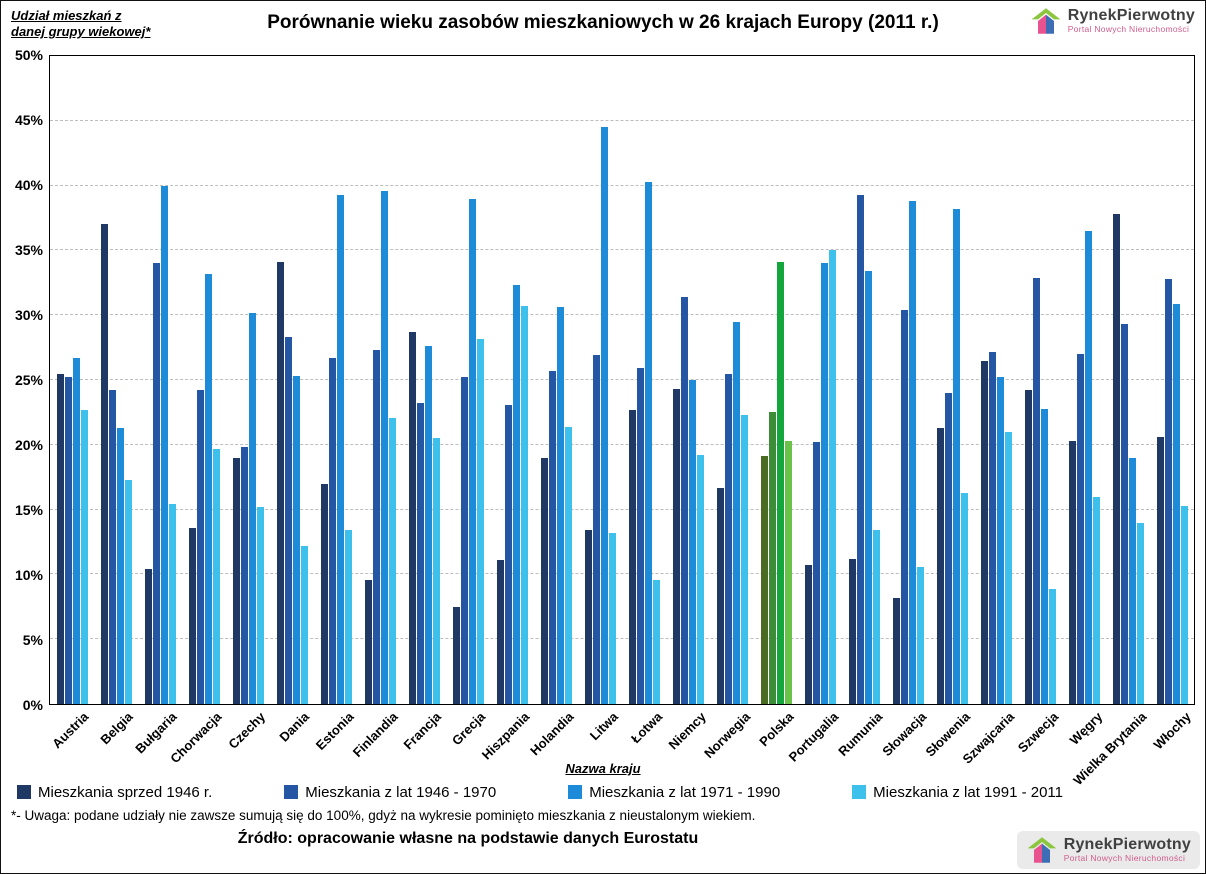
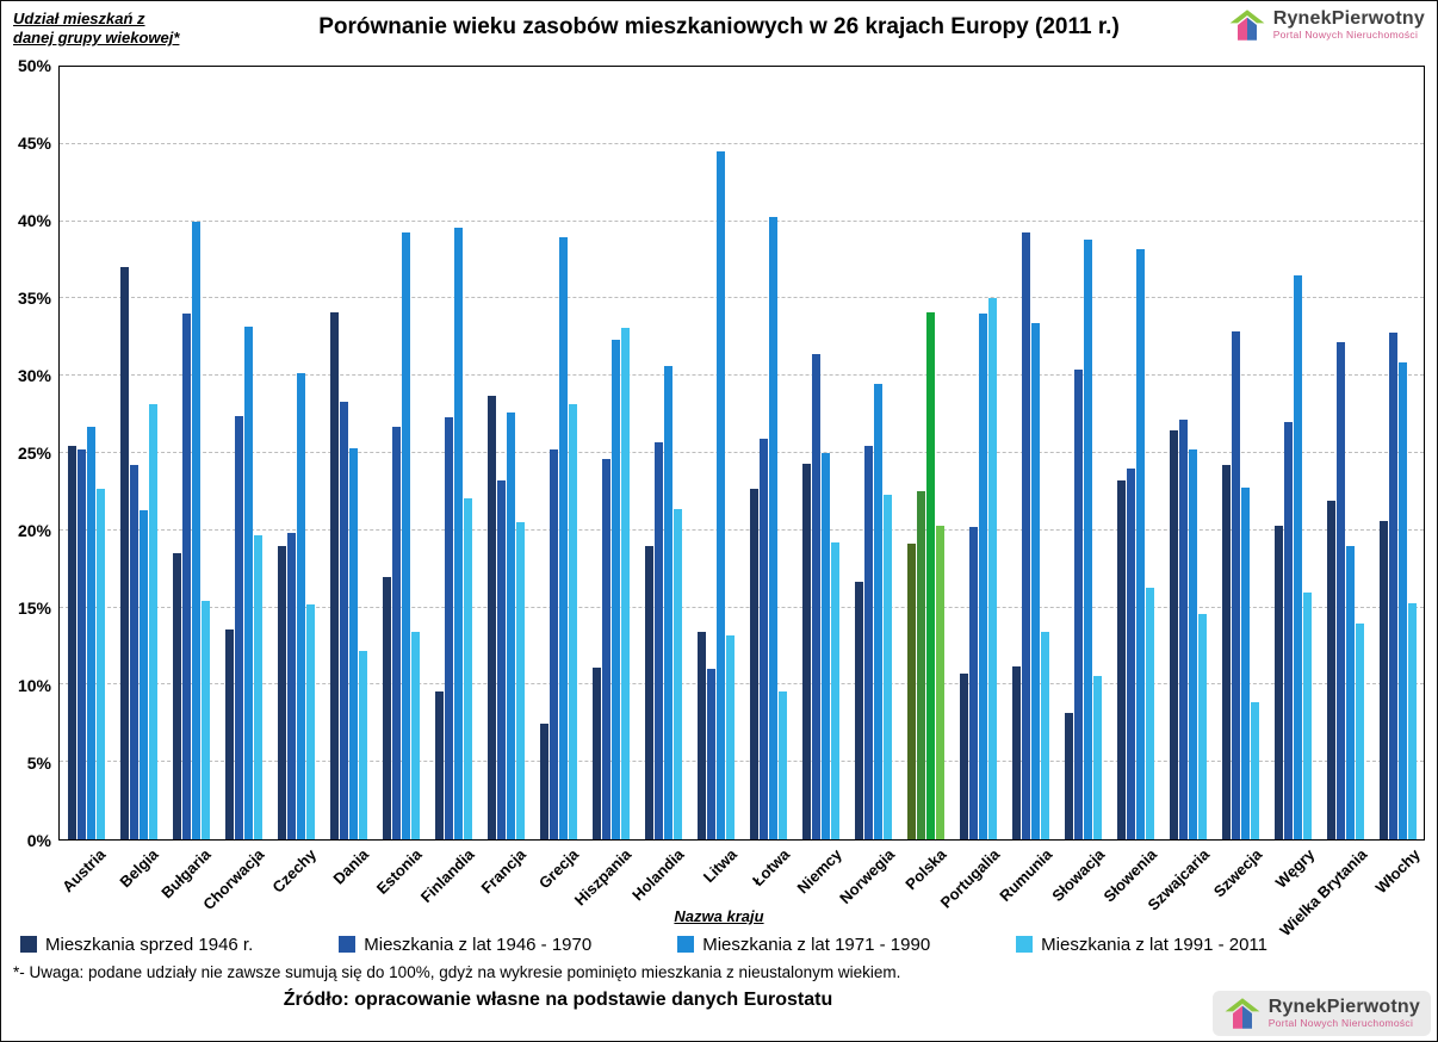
Mieszkania z lat 1991 - 2011/Belgia: 17.3% -> 28.2%
Mieszkania sprzed 1946 r./Bułgaria: 10.4% -> 18.5%
Mieszkania z lat 1946 - 1970/Chorwacja: 24.2% -> 27.4%
Mieszkania z lat 1946 - 1970/Hiszpania: 23.1% -> 24.6%
Mieszkania z lat 1991 - 2011/Hiszpania: 30.7% -> 33.1%
Mieszkania z lat 1946 - 1970/Litwa: 26.9% -> 11.0%
Mieszkania sprzed 1946 r./Słowenia: 21.3% -> 23.2%
Mieszkania z lat 1991 - 2011/Szwajcaria: 21.0% -> 14.6%
Mieszkania sprzed 1946 r./Wielka Brytania: 37.8% -> 21.9%
Mieszkania z lat 1946 - 1970/Wielka Brytania: 29.3% -> 32.2%
